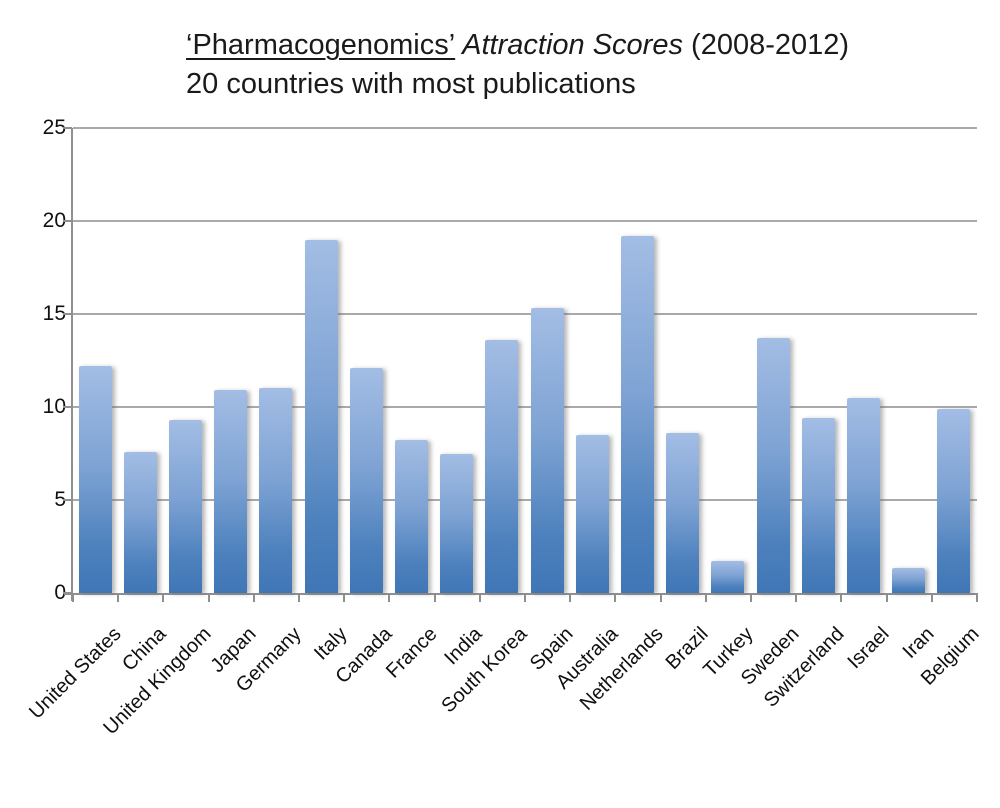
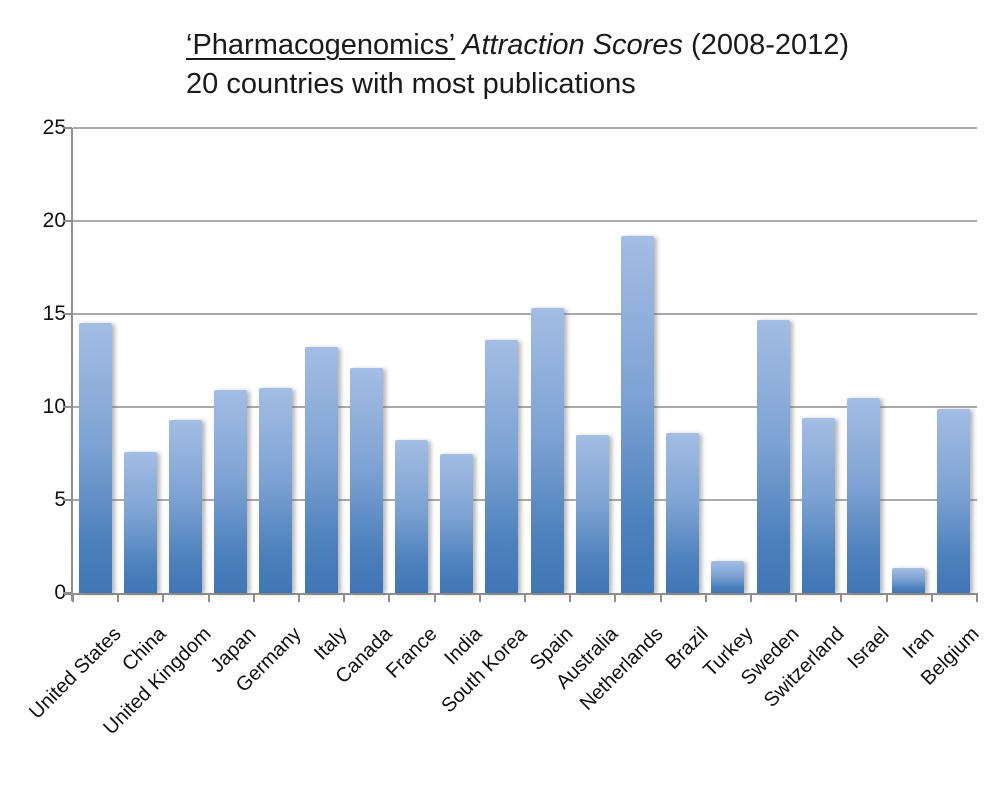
United States: 12.2 -> 14.5
Italy: 19.0 -> 13.2
Sweden: 13.7 -> 14.7
